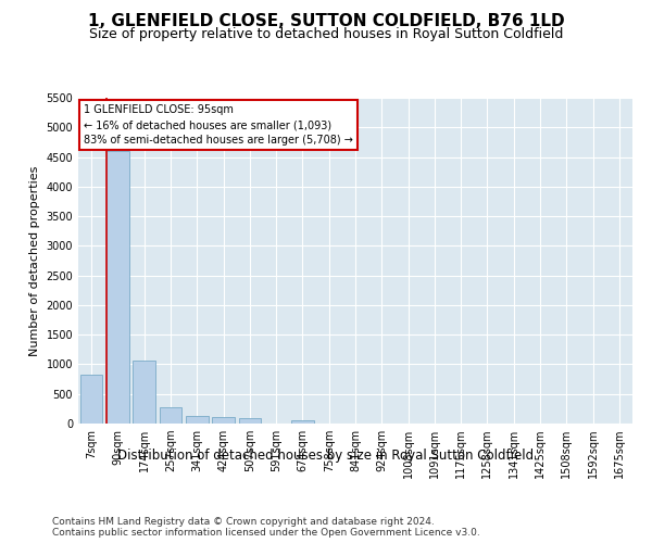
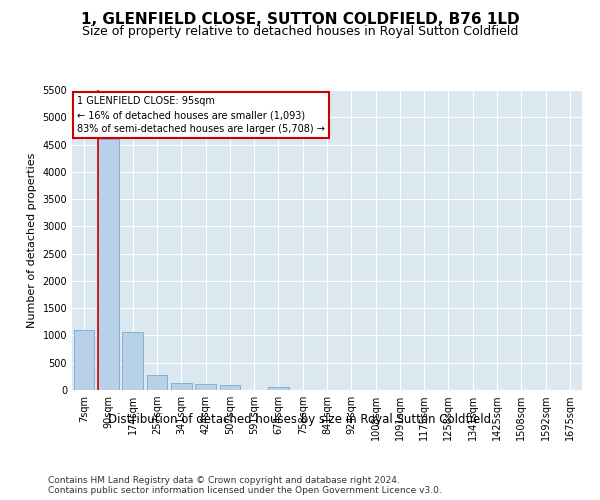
7sqm: 820 -> 1100
